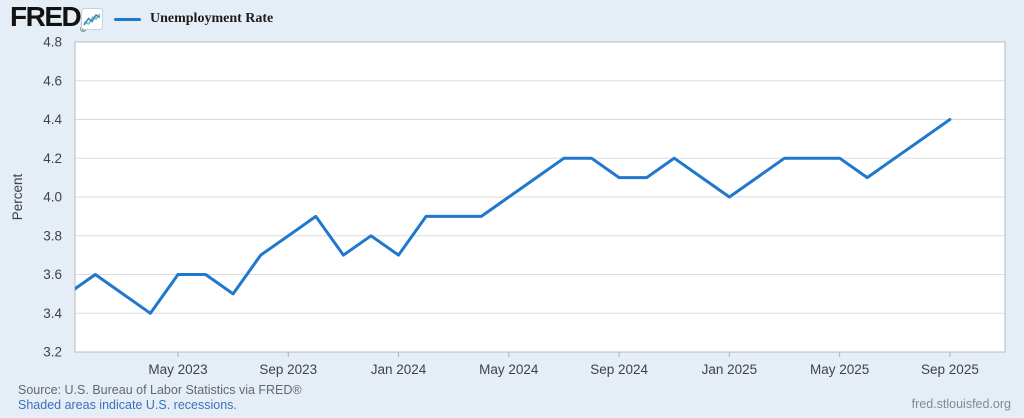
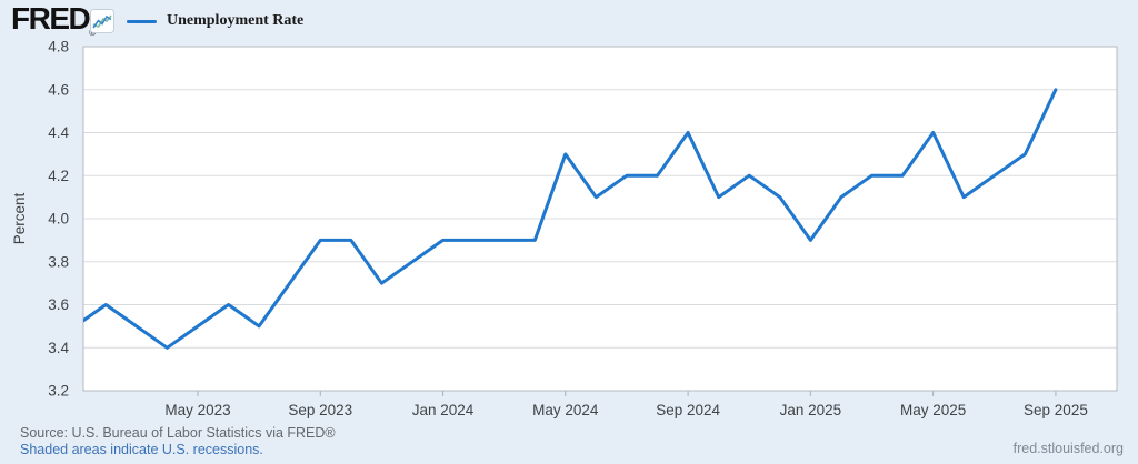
May 2023: 3.6 -> 3.5
Sep 2023: 3.8 -> 3.9
Jan 2024: 3.7 -> 3.9
May 2024: 4.0 -> 4.3
Sep 2024: 4.1 -> 4.4
Jan 2025: 4.0 -> 3.9
May 2025: 4.2 -> 4.4
Sep 2025: 4.4 -> 4.6
